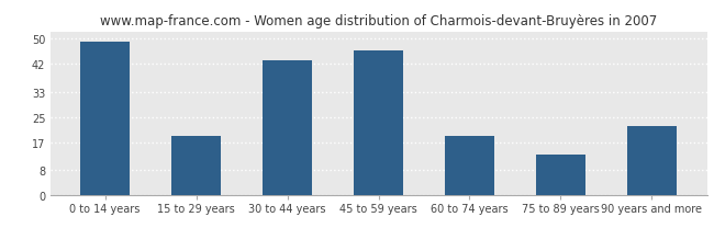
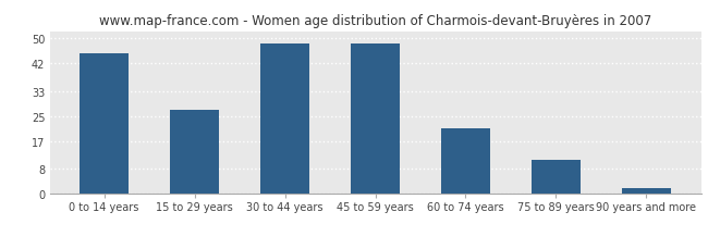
0 to 14 years: 49 -> 45
15 to 29 years: 19 -> 27
30 to 44 years: 43 -> 48
45 to 59 years: 46 -> 48
60 to 74 years: 19 -> 21
75 to 89 years: 13 -> 11
90 years and more: 22 -> 2
